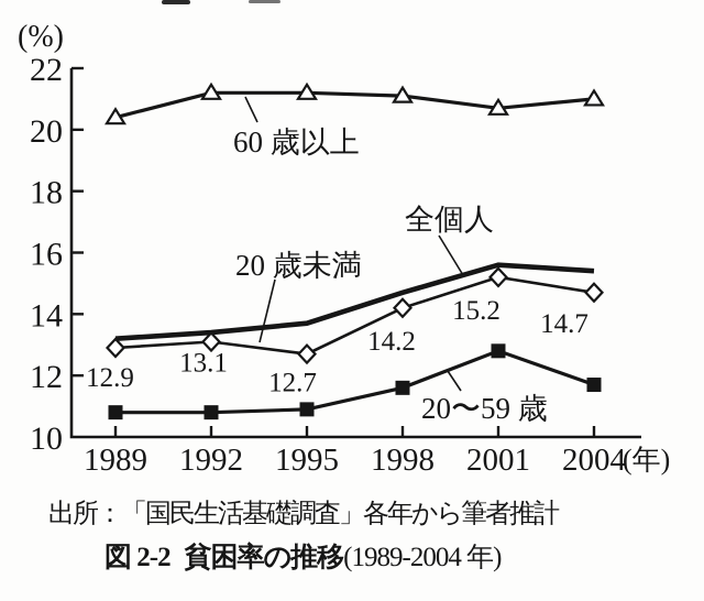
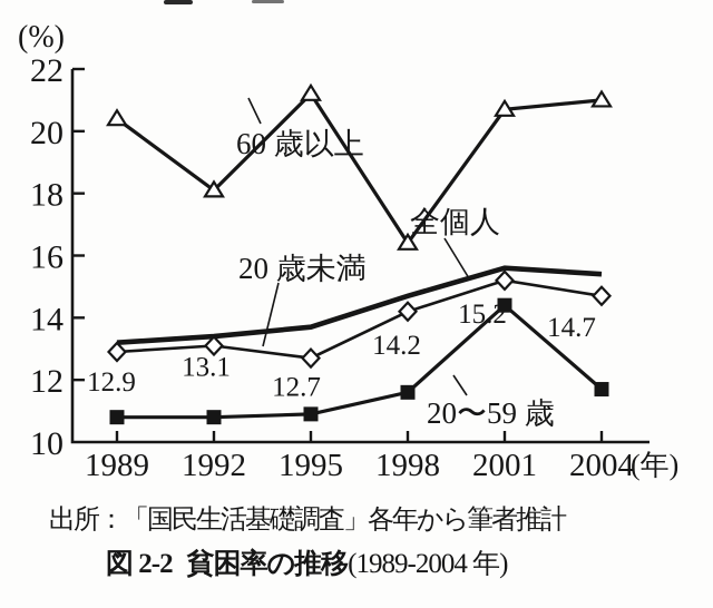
60歳以上/1992: 21.2 -> 18.1
60歳以上/1998: 21.1 -> 16.4
20〜59歳/2001: 12.8 -> 14.4
